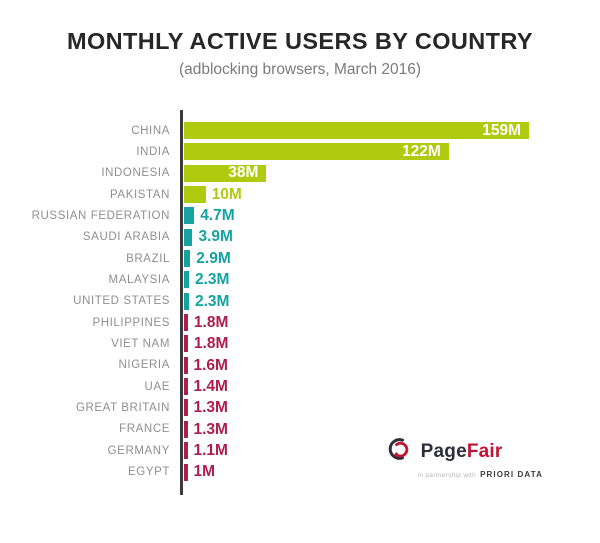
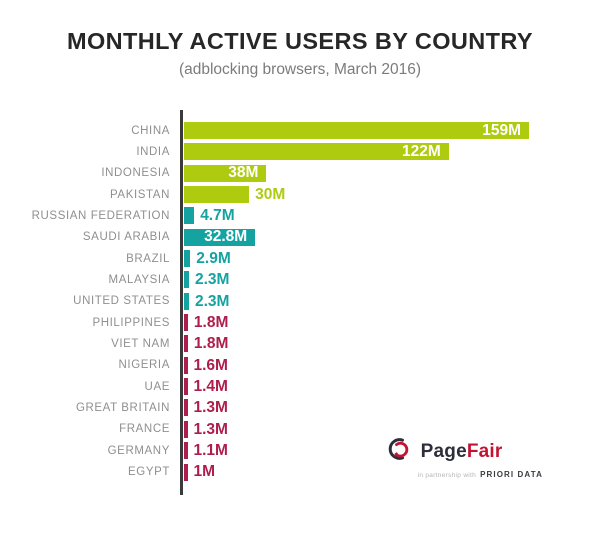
PAKISTAN: 10M -> 30M
SAUDI ARABIA: 3.9M -> 32.8M
